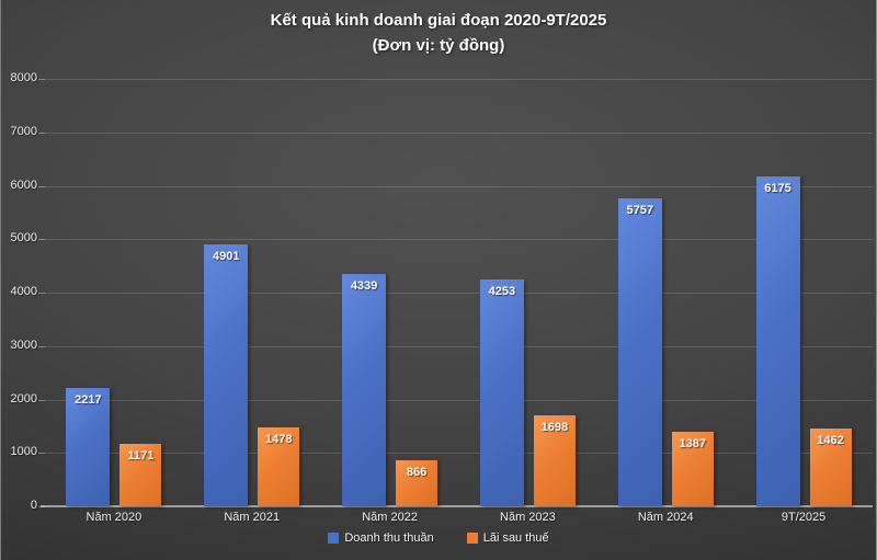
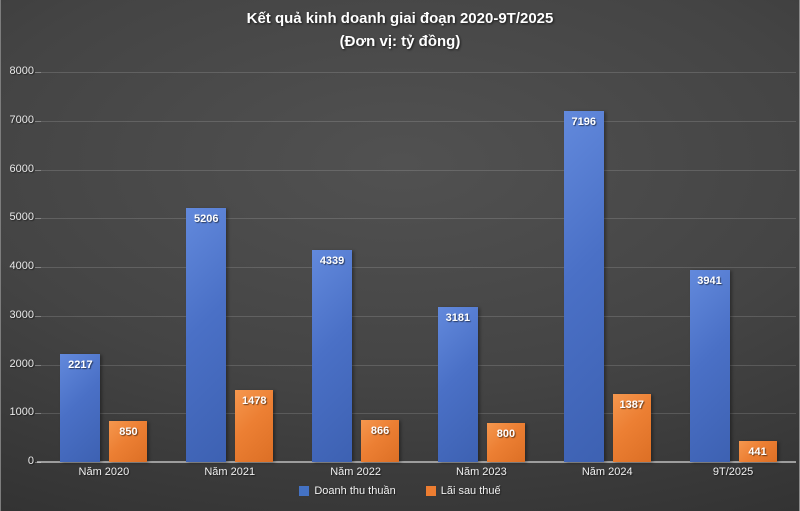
Lãi sau thuế/Năm 2020: 1171 -> 850
Doanh thu thuần/Năm 2021: 4901 -> 5206
Doanh thu thuần/Năm 2023: 4253 -> 3181
Lãi sau thuế/Năm 2023: 1698 -> 800
Doanh thu thuần/Năm 2024: 5757 -> 7196
Doanh thu thuần/9T/2025: 6175 -> 3941
Lãi sau thuế/9T/2025: 1462 -> 441
